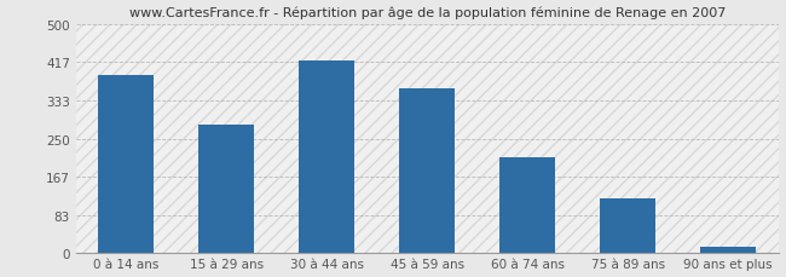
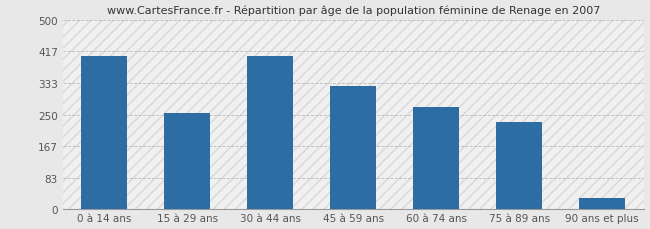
0 à 14 ans: 390 -> 405
15 à 29 ans: 280 -> 255
30 à 44 ans: 420 -> 405
45 à 59 ans: 360 -> 325
60 à 74 ans: 210 -> 270
75 à 89 ans: 120 -> 230
90 ans et plus: 15 -> 30
